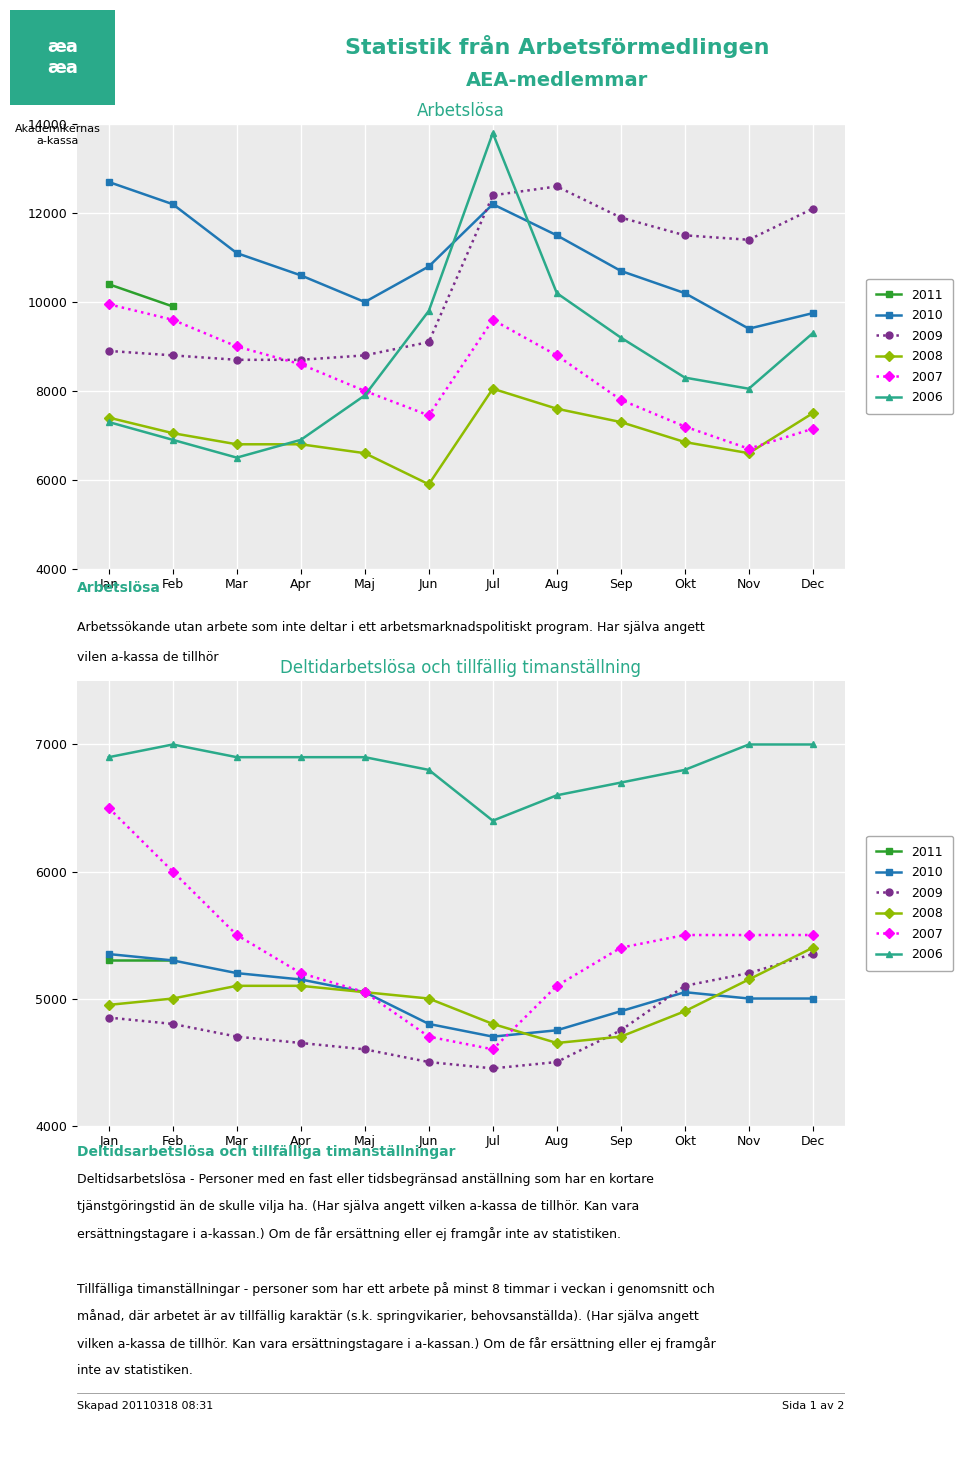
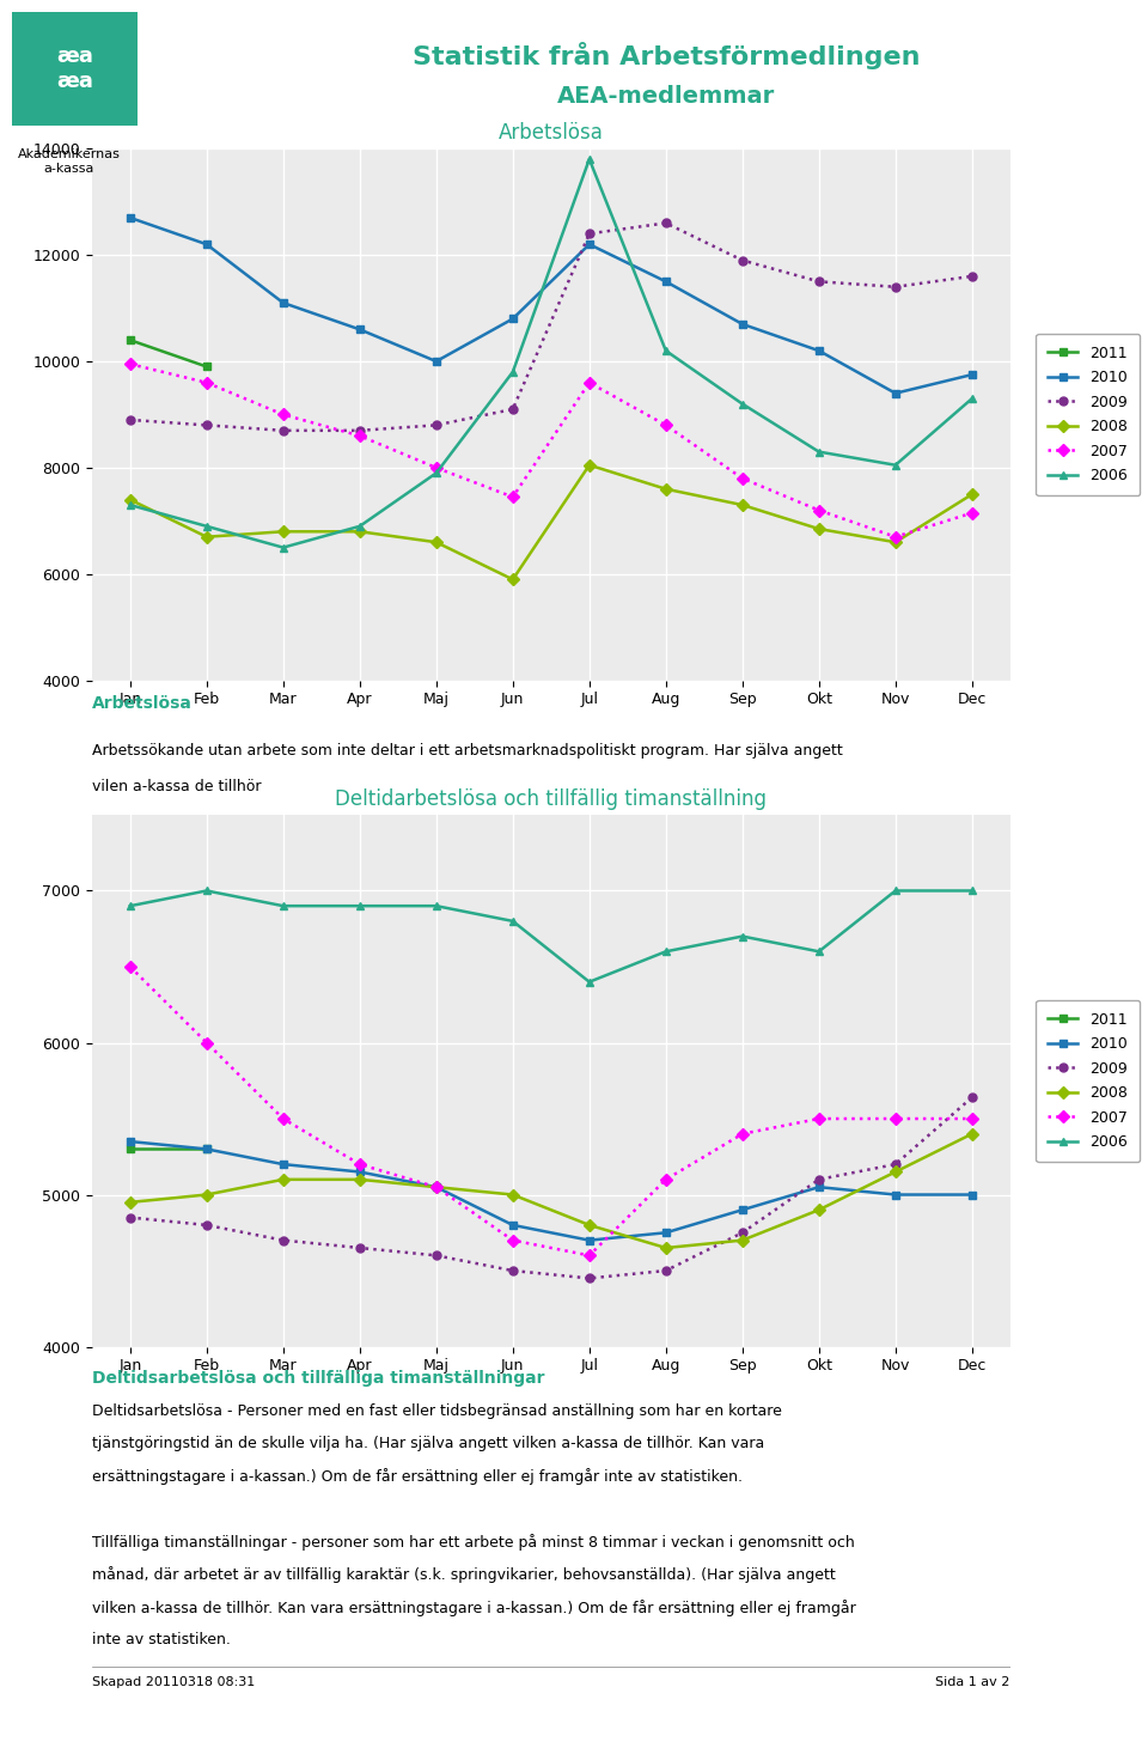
Arbetslösa/2008/Feb: 7050 -> 6700
Arbetslösa/2009/Dec: 12100 -> 11600
Deltidarbetslösa och tillfällig timanställning/2006/Okt: 6800 -> 6600
Deltidarbetslösa och tillfällig timanställning/2009/Dec: 5350 -> 5640
